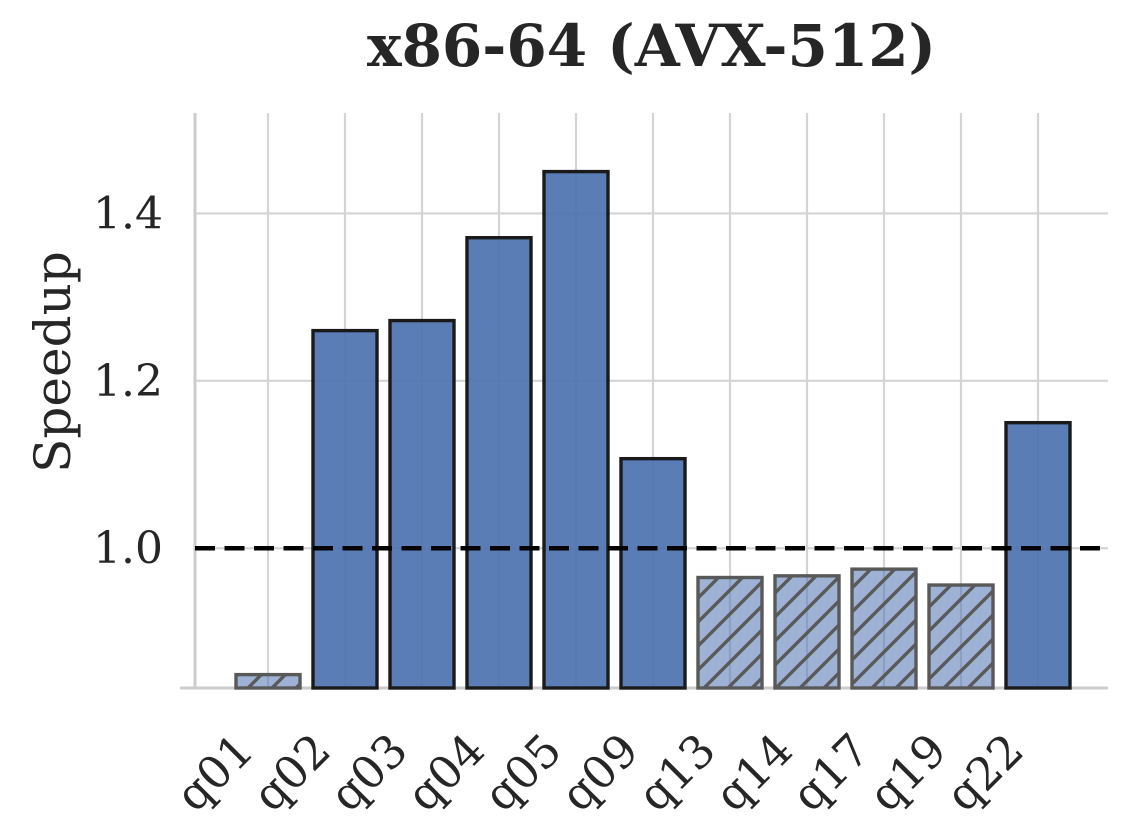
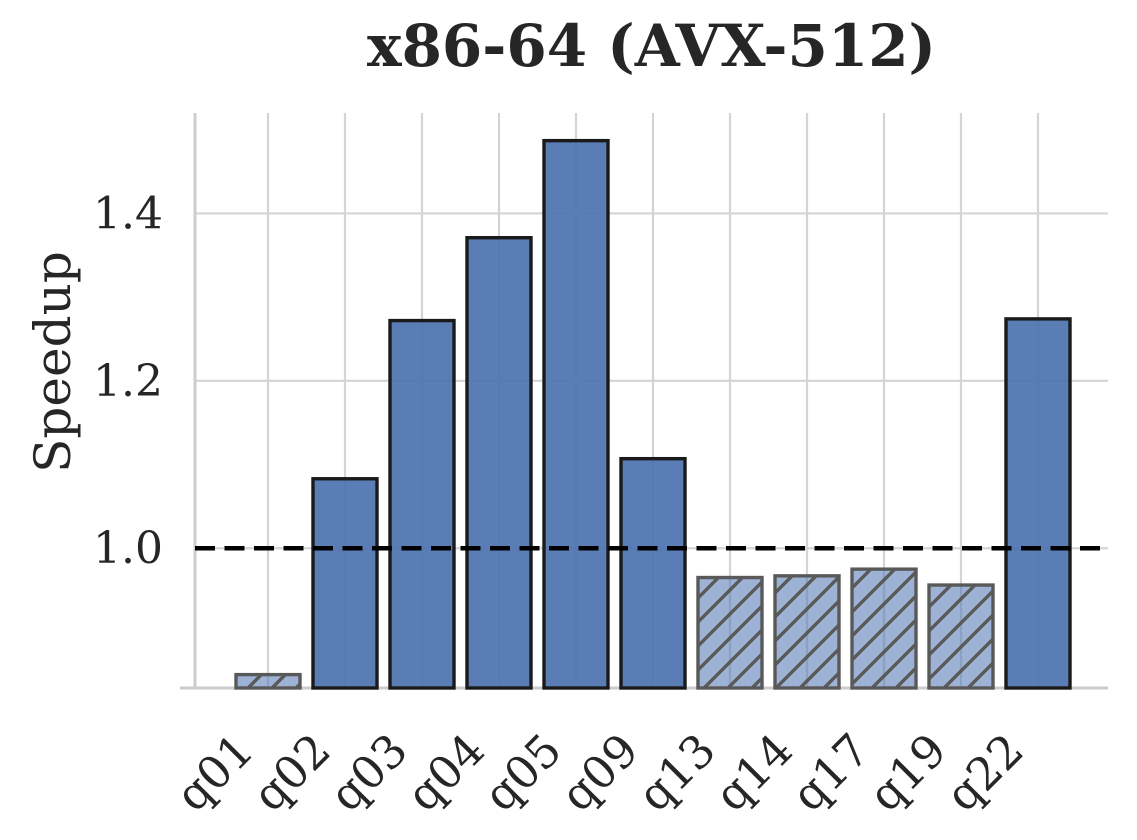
q02: 1.26 -> 1.08
q05: 1.45 -> 1.49
q22: 1.15 -> 1.27
